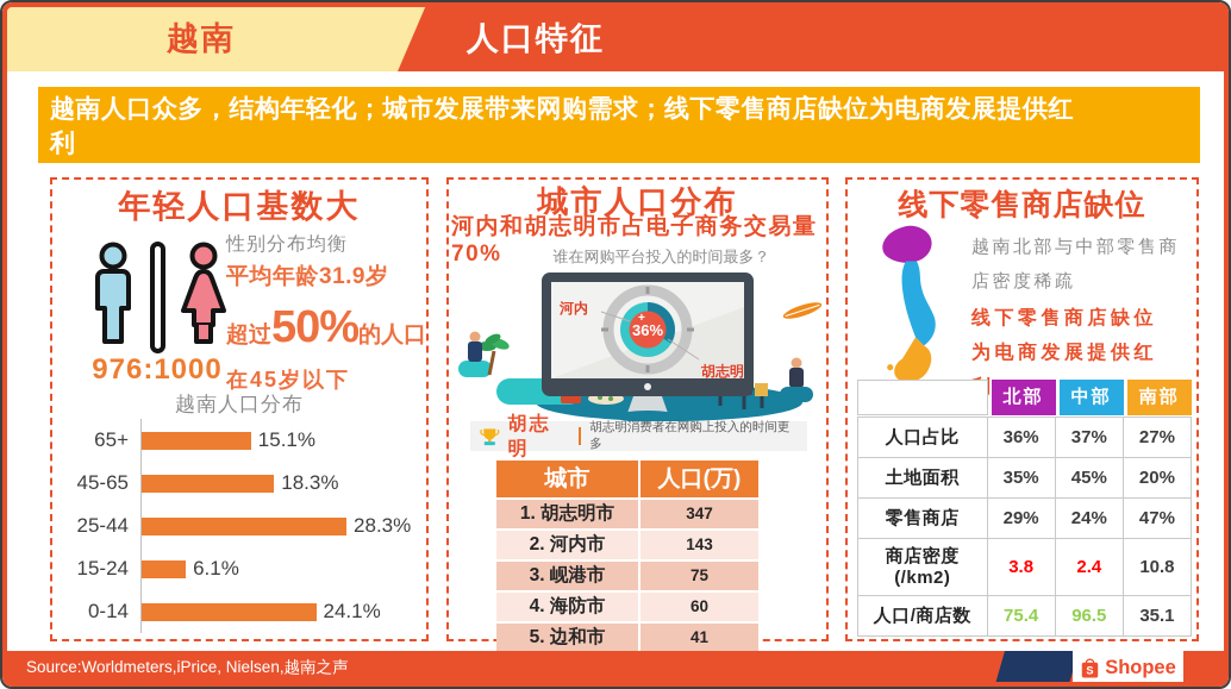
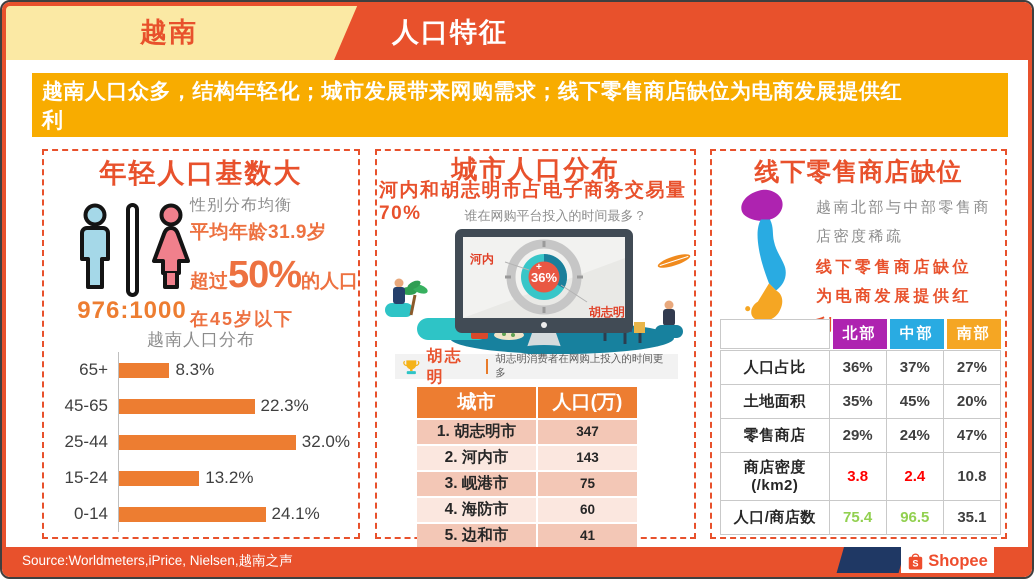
越南人口分布/65+: 15.1% -> 8.3%
越南人口分布/45-65: 18.3% -> 22.3%
越南人口分布/25-44: 28.3% -> 32.0%
越南人口分布/15-24: 6.1% -> 13.2%
